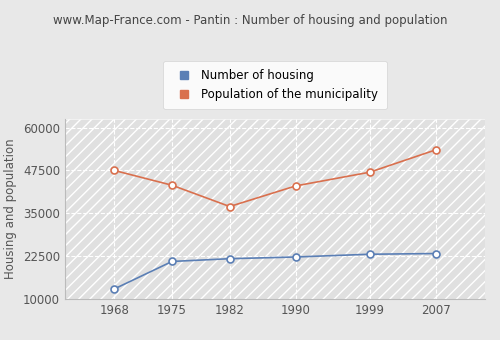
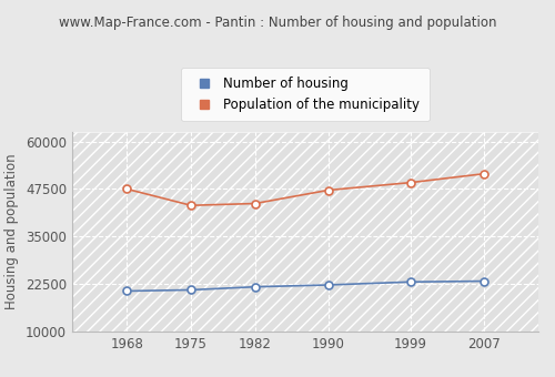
Number of housing/1968: 13000 -> 20700
Population of the municipality/1982: 37000 -> 43700
Population of the municipality/1990: 43000 -> 47200
Population of the municipality/1999: 47000 -> 49200
Population of the municipality/2007: 53500 -> 51500
